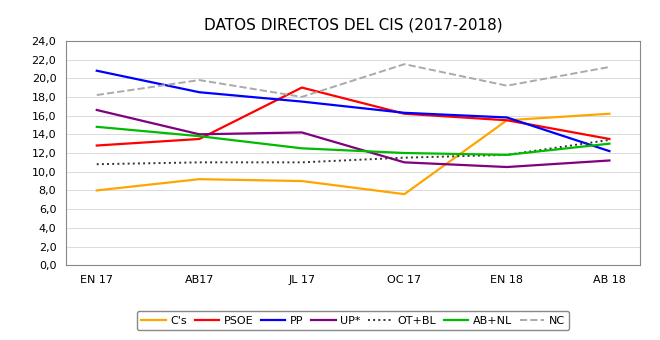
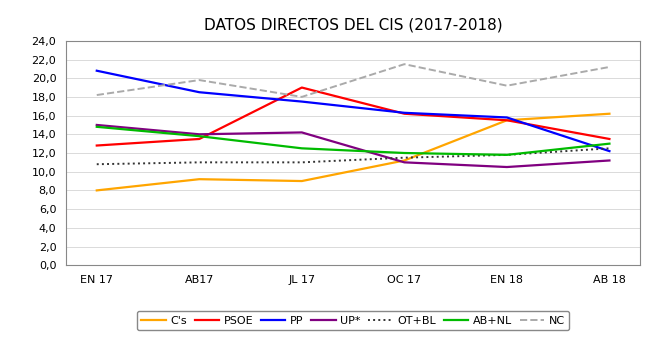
UP*/EN 17: 16,6 -> 15,0
C's/OC 17: 7,6 -> 11,2
OT+BL/AB 18: 13,4 -> 12,5
